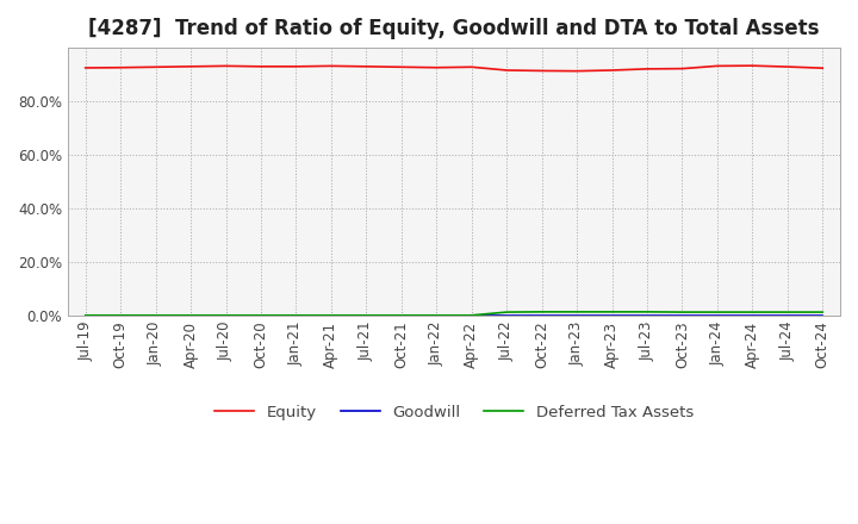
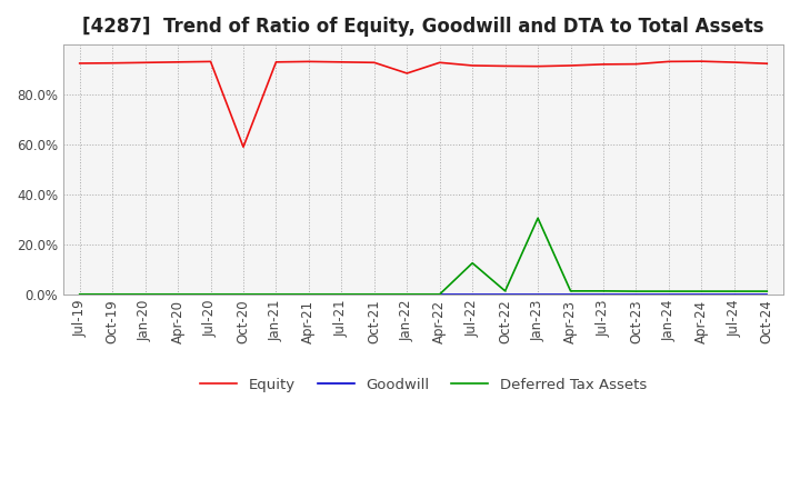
Equity/Oct-20: 93.0% -> 59.0%
Equity/Jan-22: 92.6% -> 88.5%
Deferred Tax Assets/Jul-22: 1.2% -> 12.5%
Deferred Tax Assets/Jan-23: 1.3% -> 30.5%
